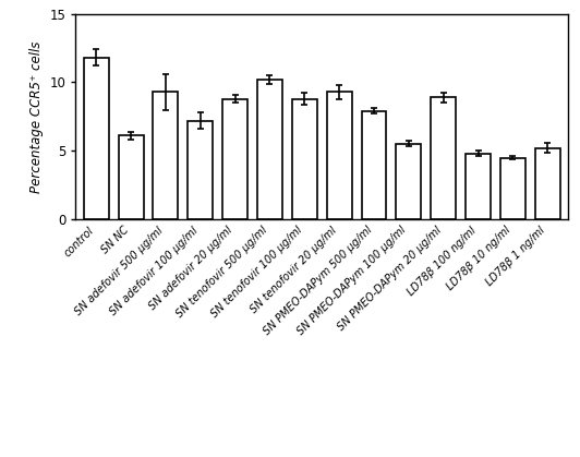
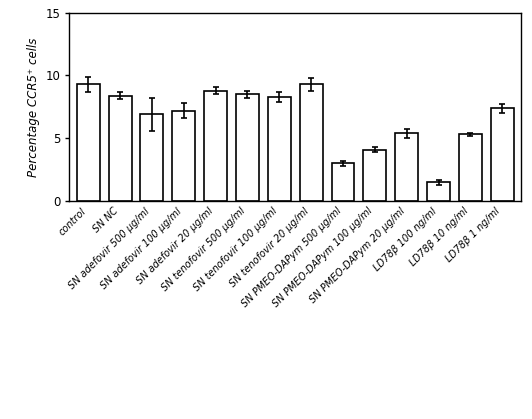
control: 11.8 -> 9.3
SN NC: 6.1 -> 8.4
SN adefovir 500 µg/ml: 9.3 -> 6.9
SN tenofovir 500 µg/ml: 10.2 -> 8.5
SN tenofovir 100 µg/ml: 8.8 -> 8.3
SN PMEO-DAPym 500 µg/ml: 7.9 -> 3.0
SN PMEO-DAPym 100 µg/ml: 5.5 -> 4.1
SN PMEO-DAPym 20 µg/ml: 8.9 -> 5.4
LD78β 100 ng/ml: 4.8 -> 1.5
LD78β 10 ng/ml: 4.5 -> 5.3
LD78β 1 ng/ml: 5.2 -> 7.4
